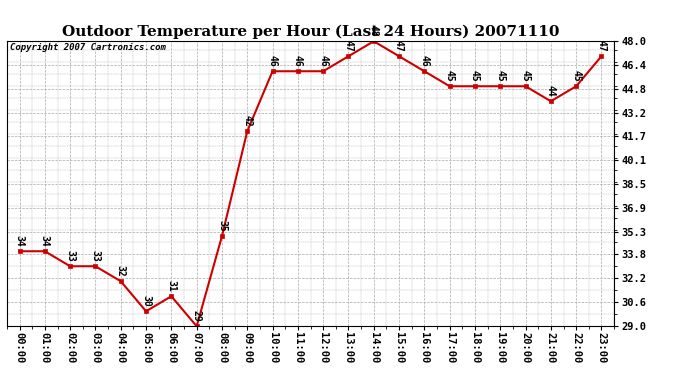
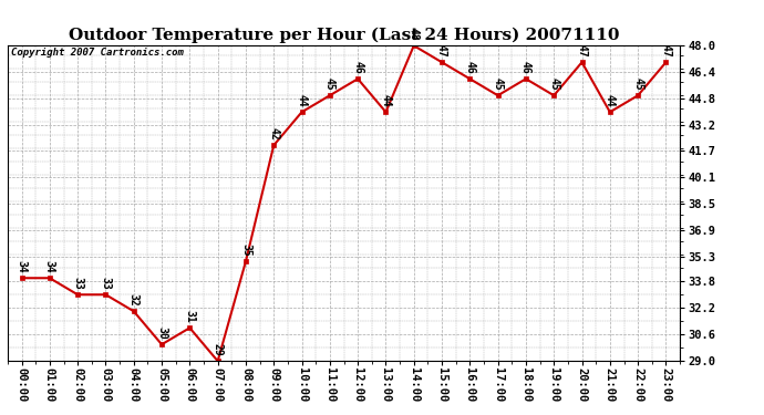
10:00: 46 -> 44
11:00: 46 -> 45
13:00: 47 -> 44
18:00: 45 -> 46
20:00: 45 -> 47
